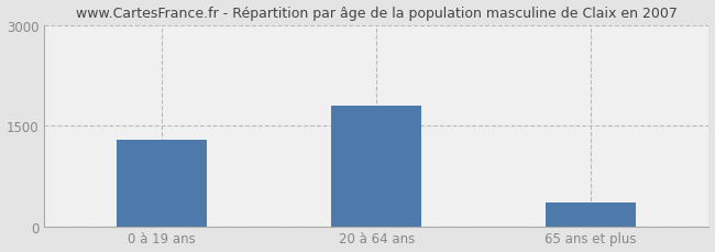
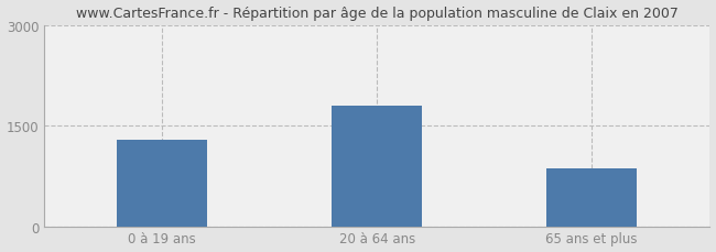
65 ans et plus: 350 -> 860
